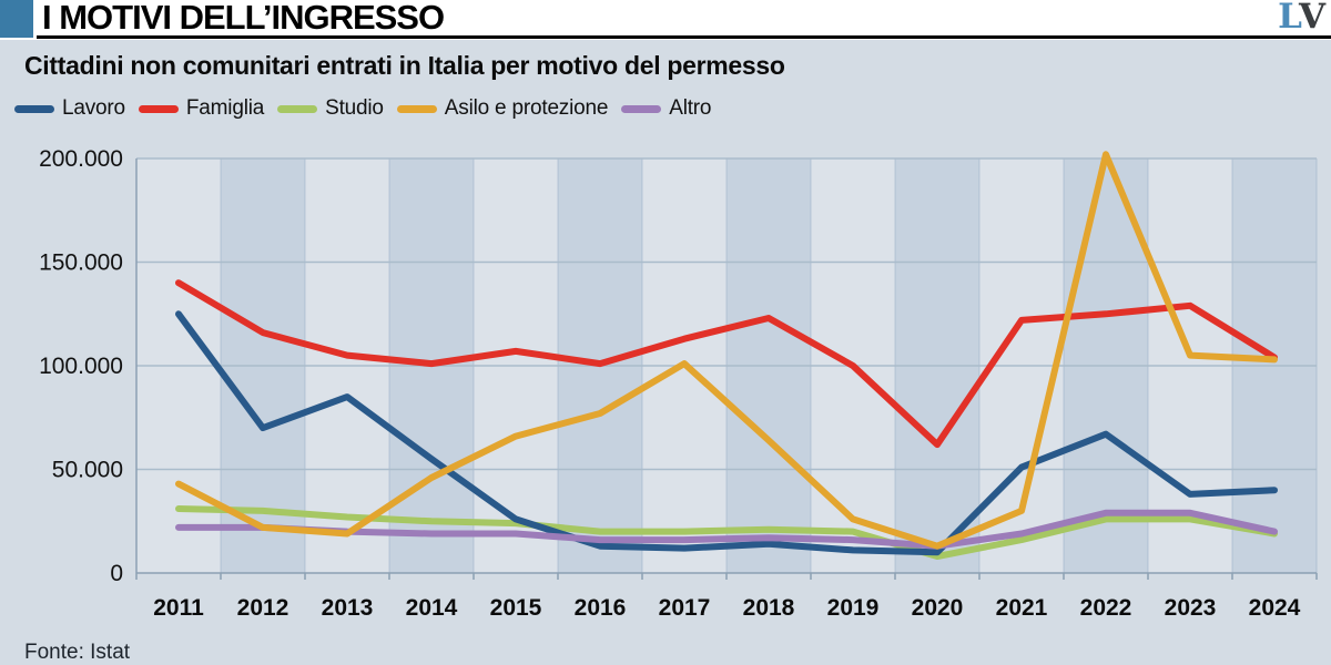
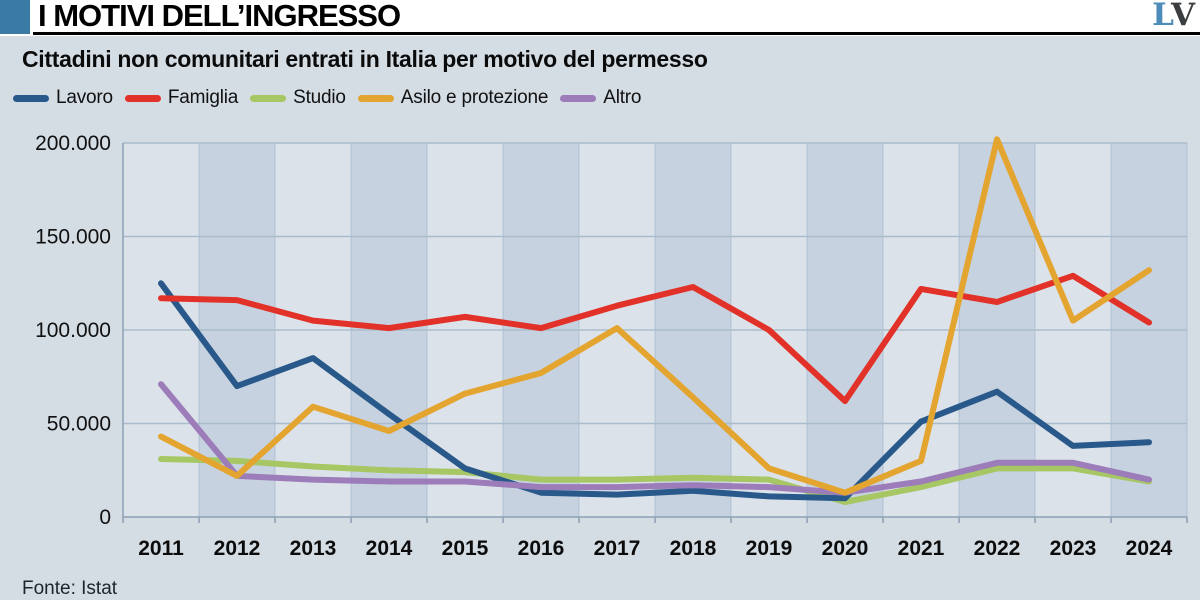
Famiglia/2011: 140000 -> 117000
Altro/2011: 22000 -> 71000
Asilo e protezione/2013: 19000 -> 59000
Famiglia/2022: 125000 -> 115000
Asilo e protezione/2024: 103000 -> 132000
